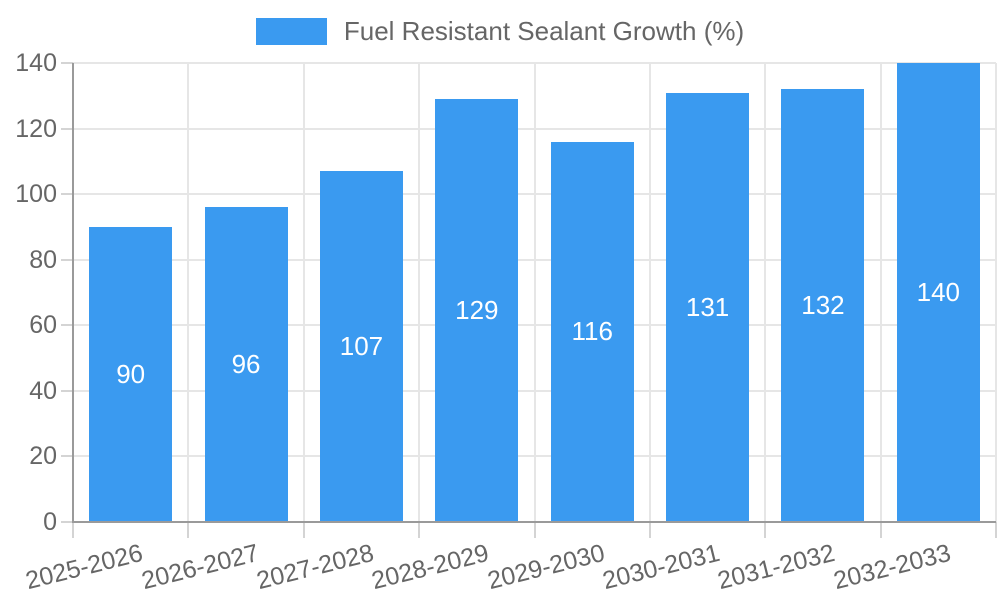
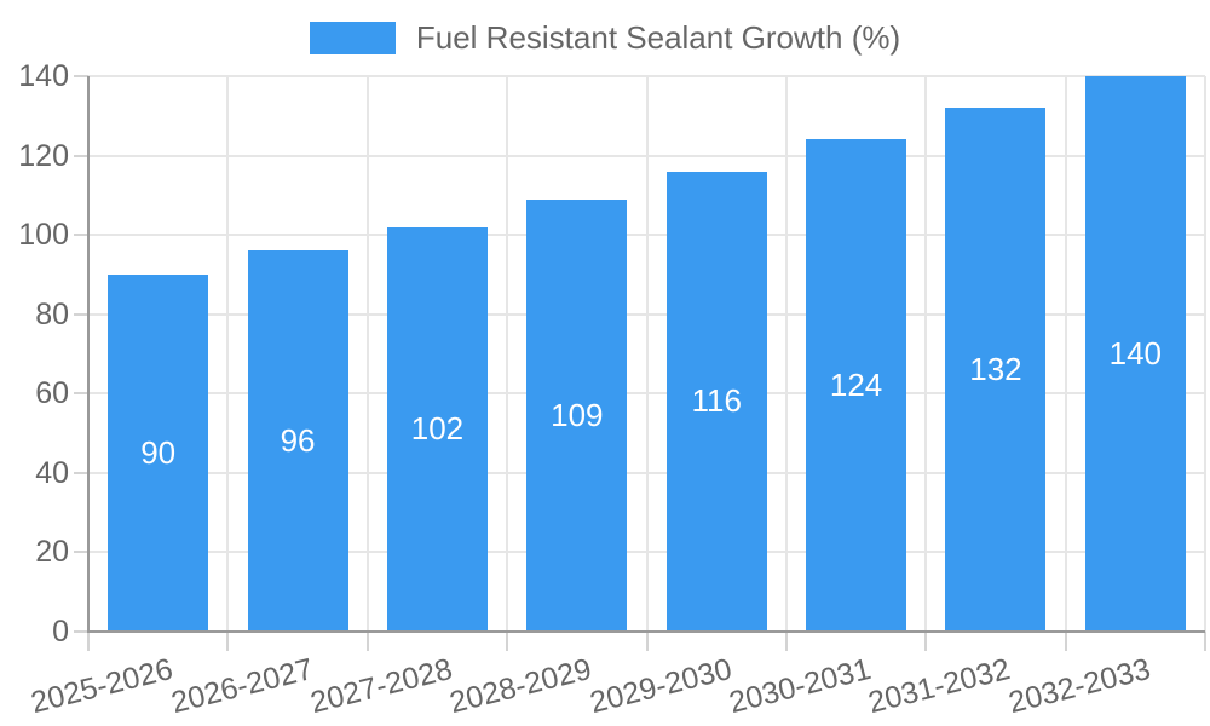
2027-2028: 107 -> 102
2028-2029: 129 -> 109
2030-2031: 131 -> 124
